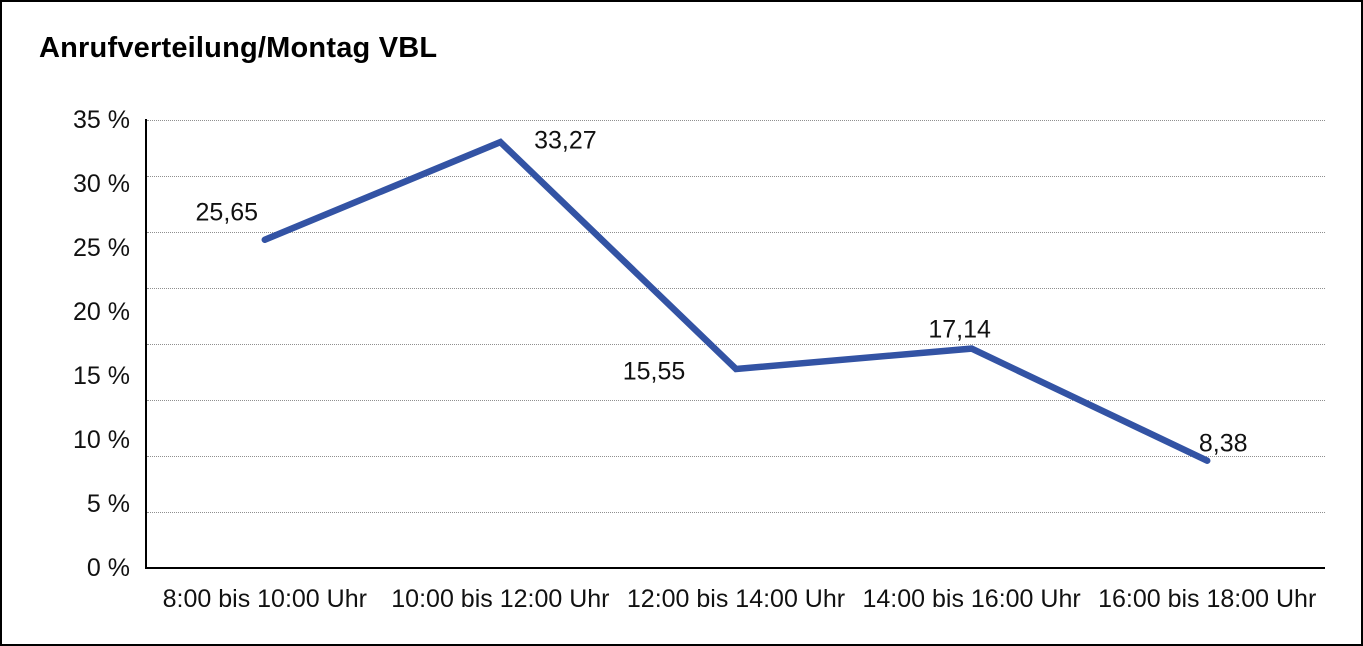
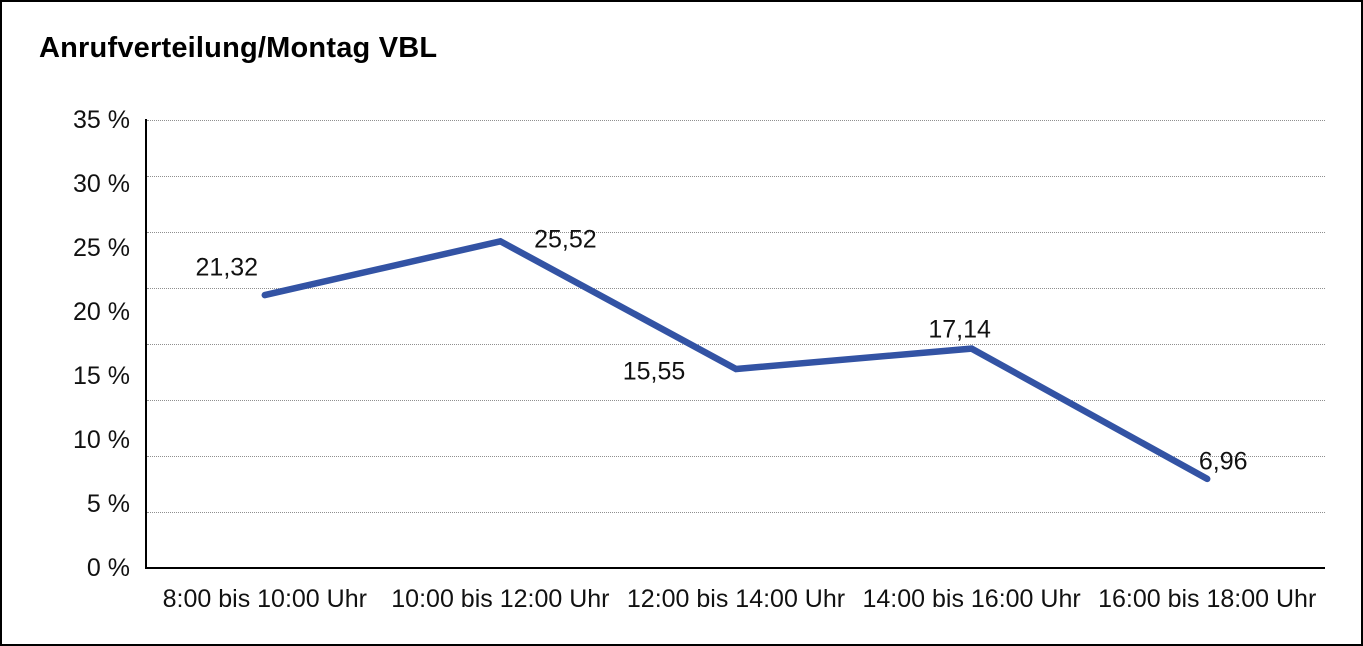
8:00 bis 10:00 Uhr: 25,65 -> 21,32
10:00 bis 12:00 Uhr: 33,27 -> 25,52
16:00 bis 18:00 Uhr: 8,38 -> 6,96
